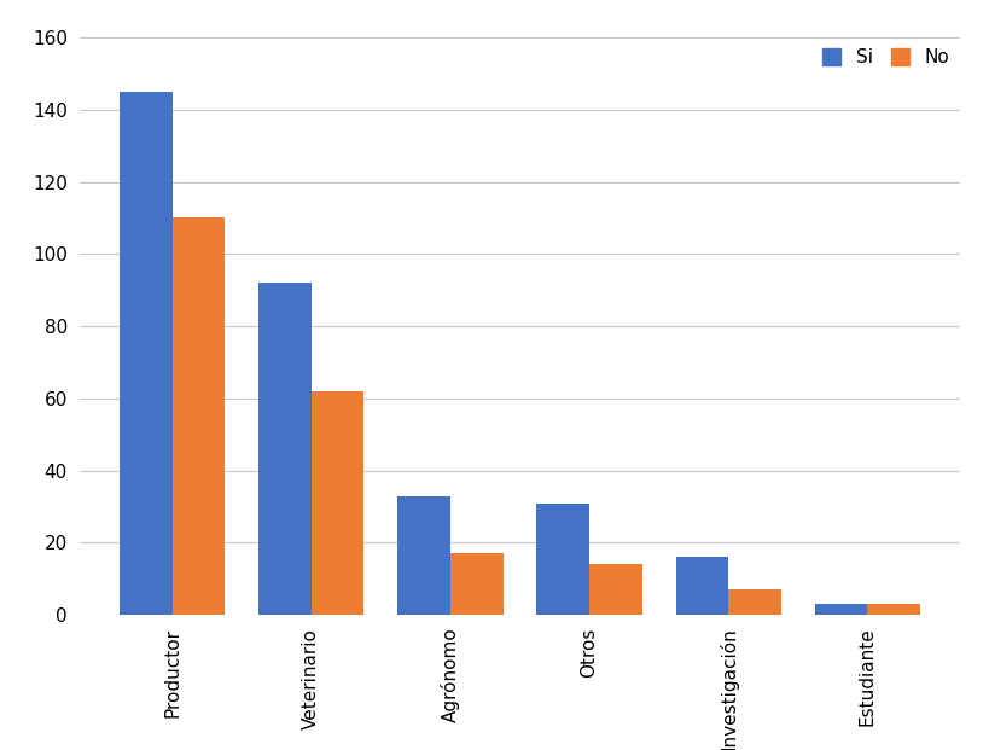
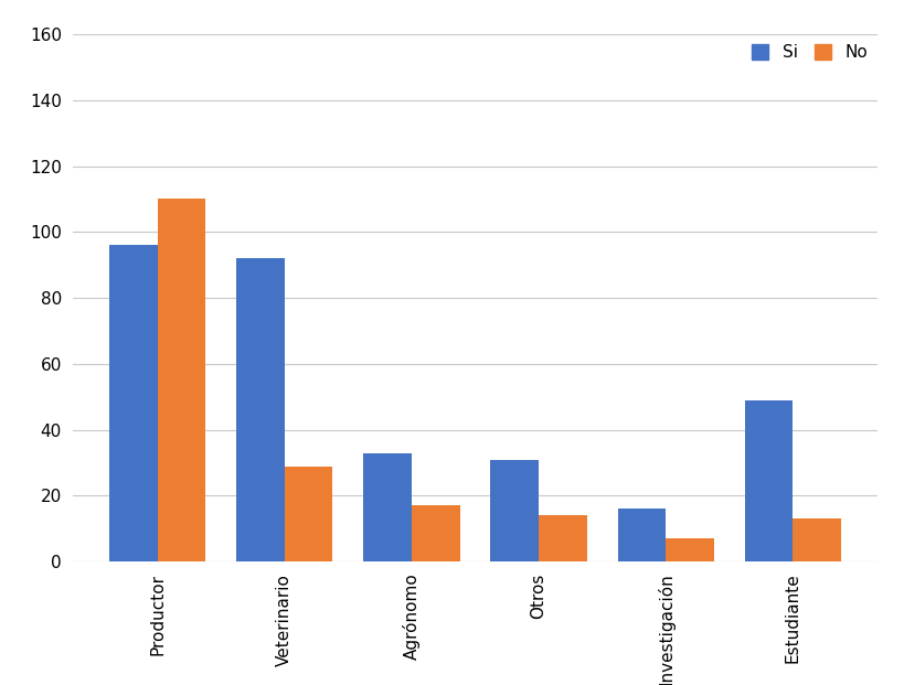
Si/Productor: 145 -> 96
No/Veterinario: 62 -> 29
Si/Estudiante: 3 -> 49
No/Estudiante: 3 -> 13
